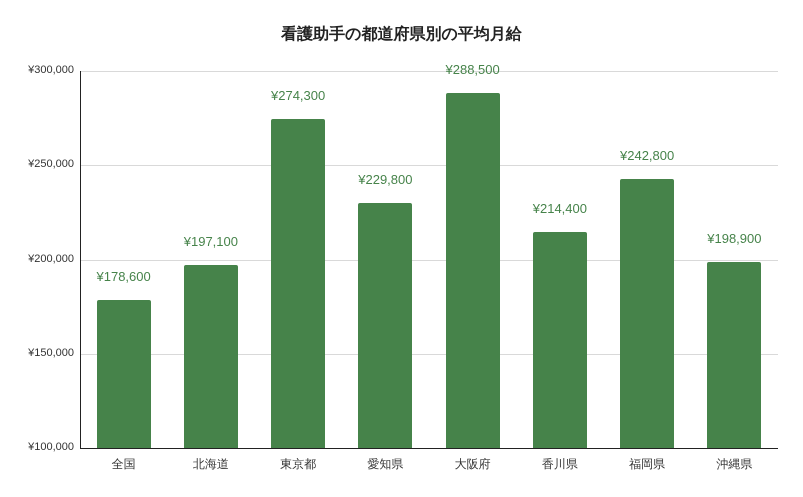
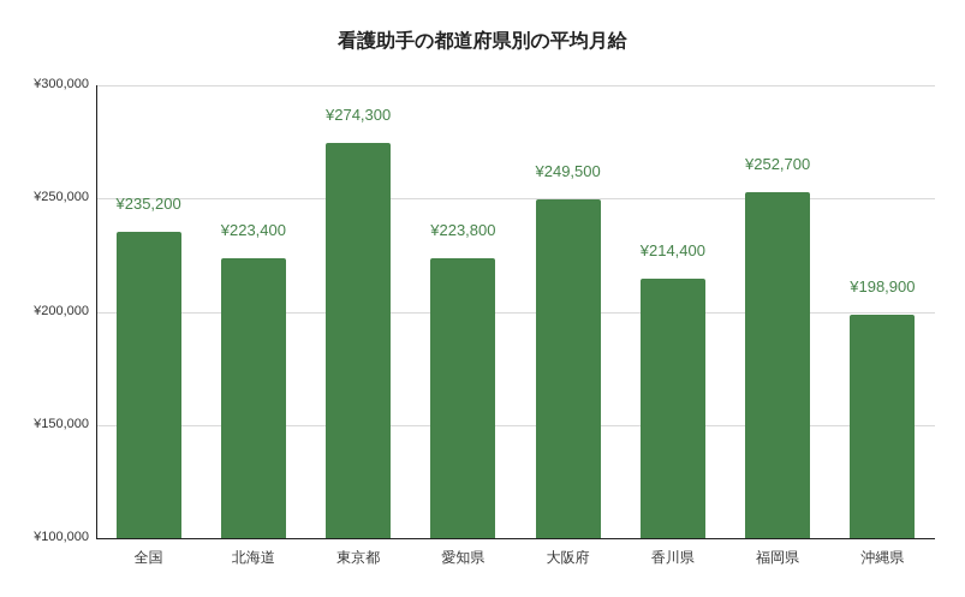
全国: ¥178,600 -> ¥235,200
北海道: ¥197,100 -> ¥223,400
愛知県: ¥229,800 -> ¥223,800
大阪府: ¥288,500 -> ¥249,500
福岡県: ¥242,800 -> ¥252,700
